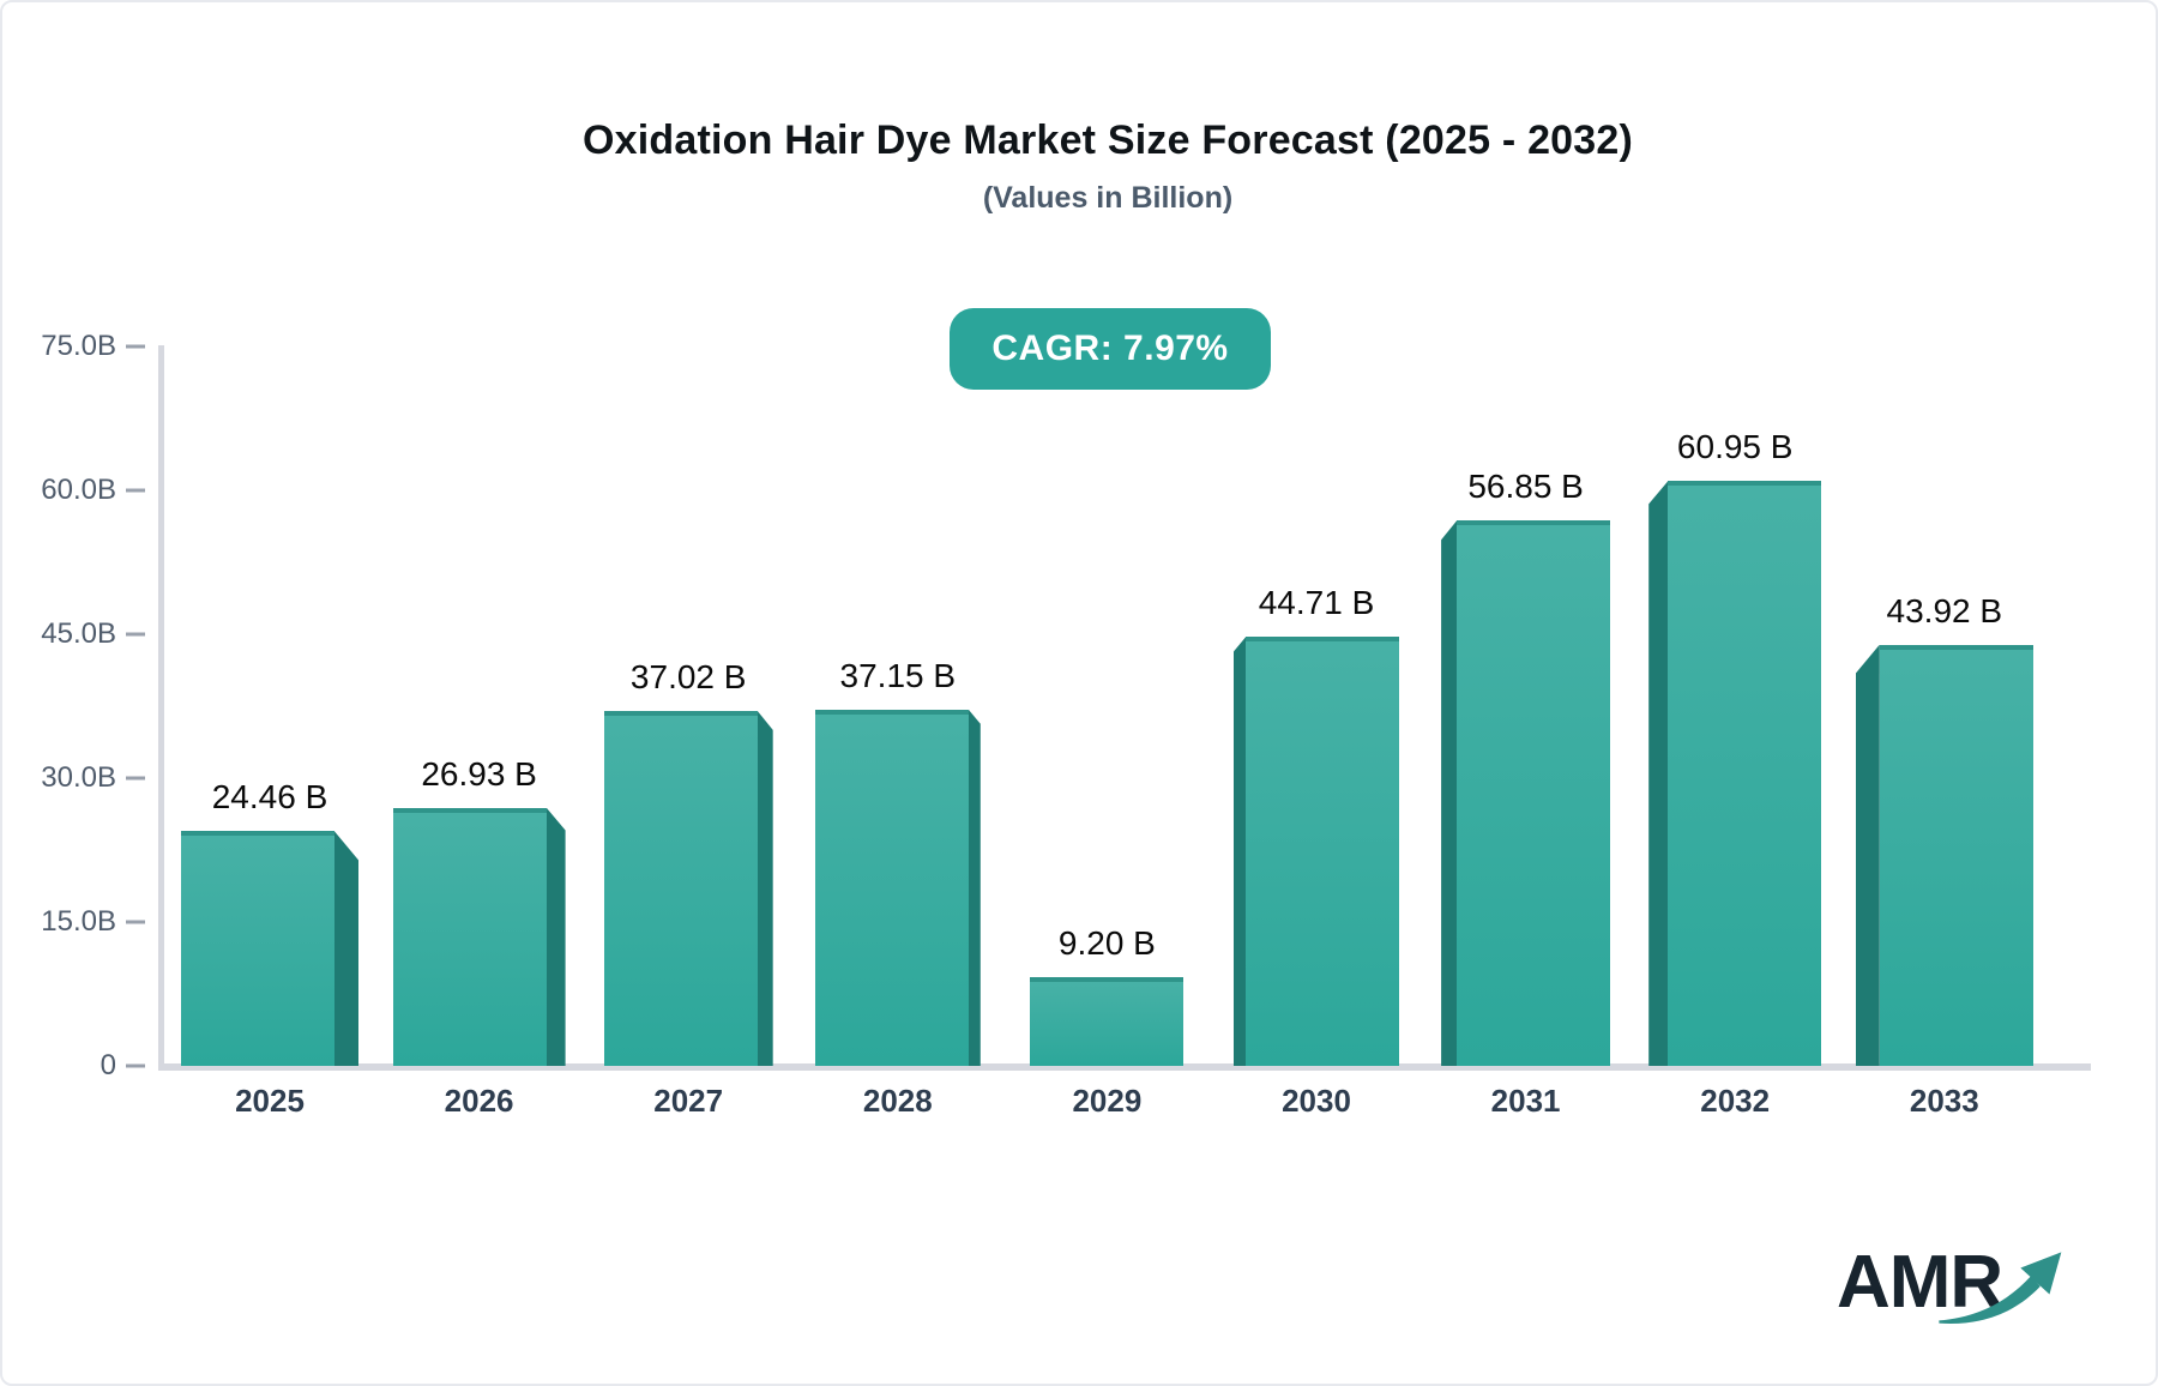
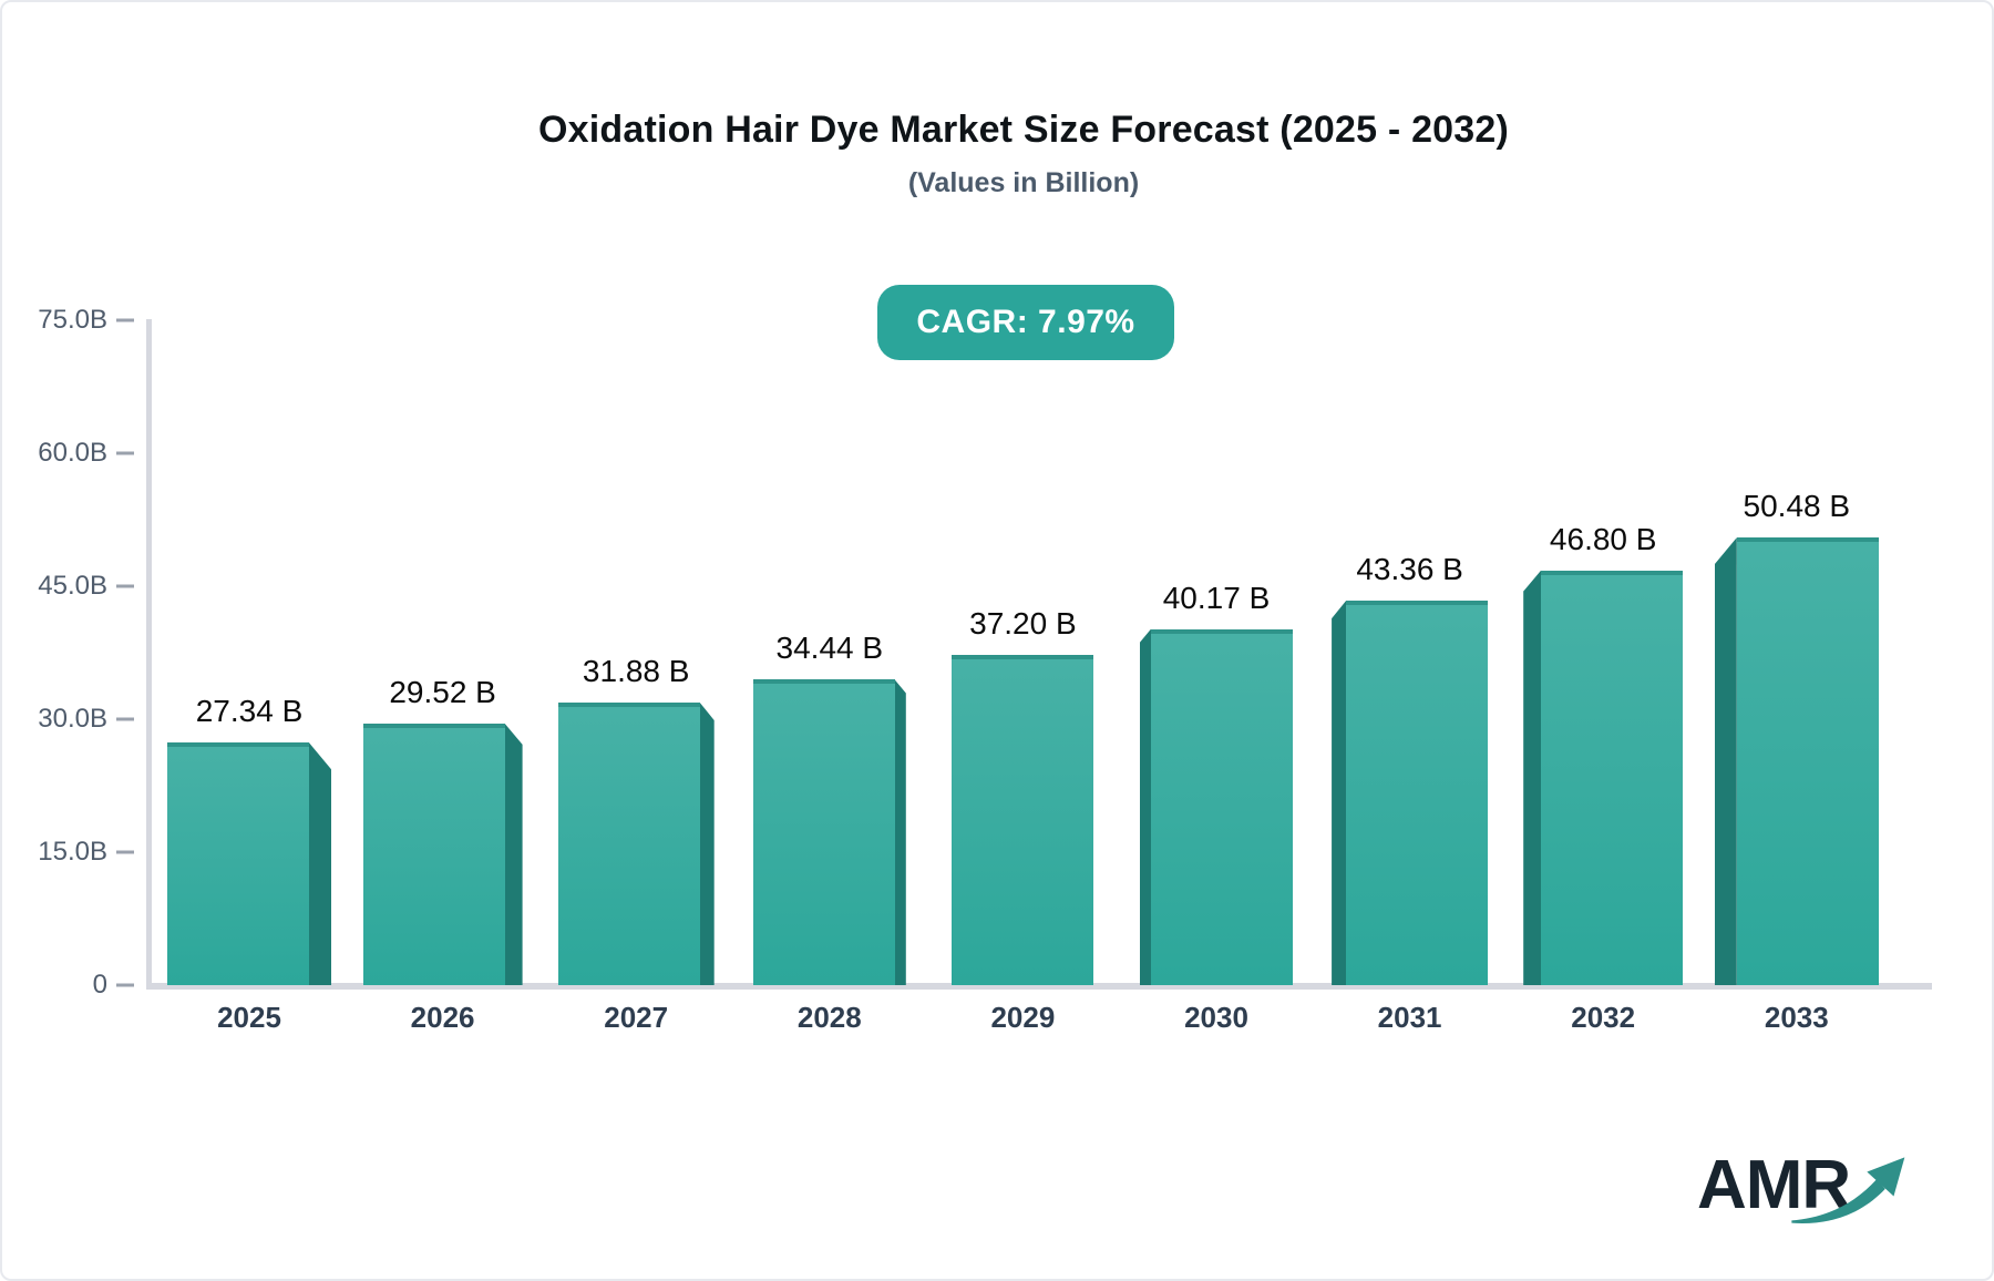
2025: 24.46 -> 27.34
2026: 26.93 -> 29.52
2027: 37.02 -> 31.88
2028: 37.15 -> 34.44
2029: 9.20 -> 37.20
2030: 44.71 -> 40.17
2031: 56.85 -> 43.36
2032: 60.95 -> 46.80
2033: 43.92 -> 50.48
